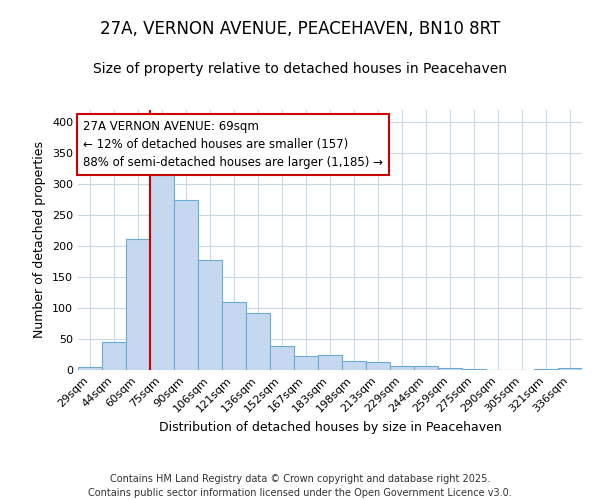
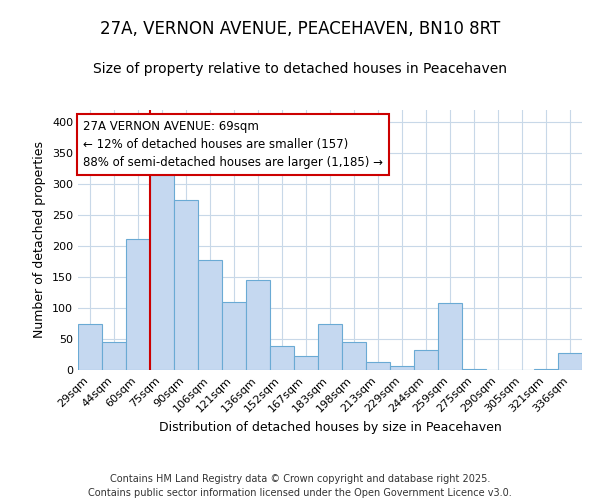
29sqm: 5 -> 74
136sqm: 92 -> 146
183sqm: 25 -> 74
198sqm: 15 -> 46
244sqm: 7 -> 32
259sqm: 3 -> 108
336sqm: 4 -> 28
